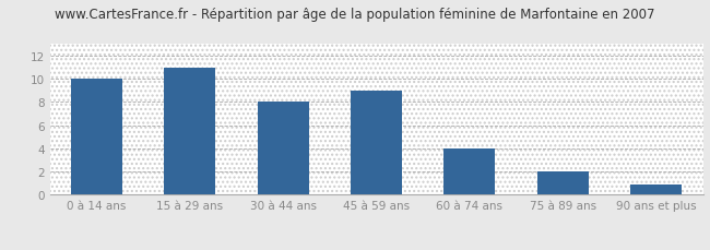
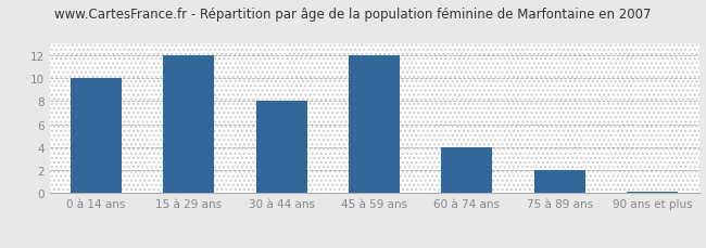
15 à 29 ans: 11.0 -> 12.0
45 à 59 ans: 9.0 -> 12.0
90 ans et plus: 0.9 -> 0.1
